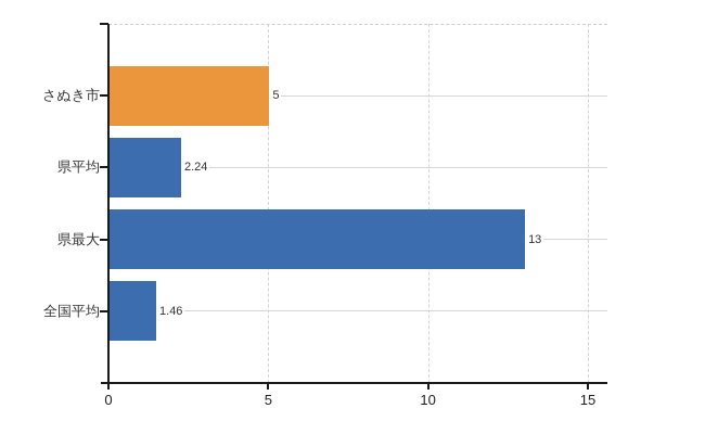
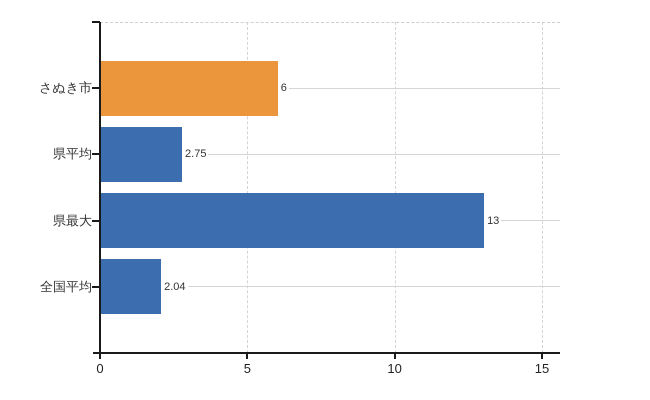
さぬき市: 5 -> 6
県平均: 2.24 -> 2.75
全国平均: 1.46 -> 2.04
